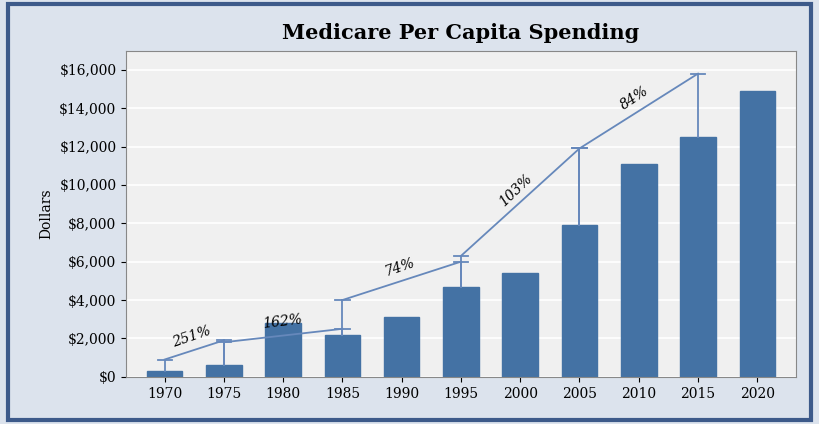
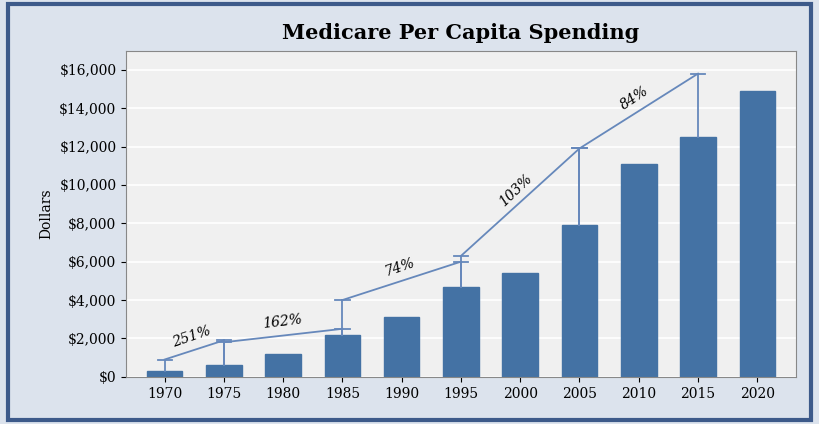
1980: $2,800 -> $1,200
